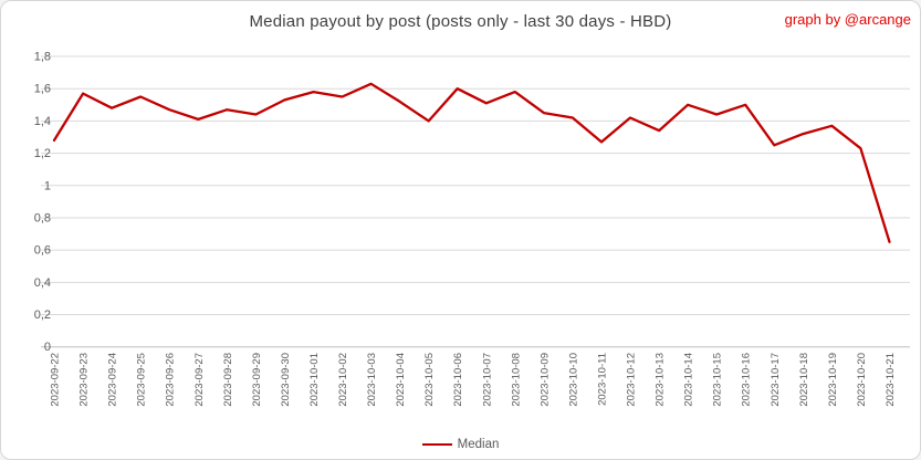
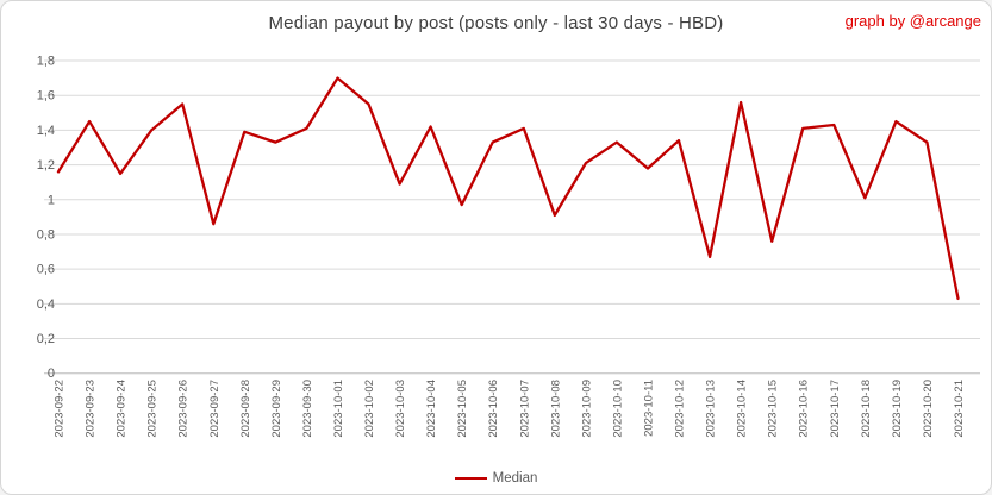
2023-09-22: 1,28 -> 1,16
2023-09-23: 1,57 -> 1,45
2023-09-24: 1,48 -> 1,15
2023-09-25: 1,55 -> 1,40
2023-09-26: 1,47 -> 1,55
2023-09-27: 1,41 -> 0,86
2023-09-28: 1,47 -> 1,39
2023-09-29: 1,44 -> 1,33
2023-09-30: 1,53 -> 1,41
2023-10-01: 1,58 -> 1,70
2023-10-03: 1,63 -> 1,09
2023-10-04: 1,52 -> 1,42
2023-10-05: 1,40 -> 0,97
2023-10-06: 1,60 -> 1,33
2023-10-07: 1,51 -> 1,41
2023-10-08: 1,58 -> 0,91
2023-10-09: 1,45 -> 1,21
2023-10-10: 1,42 -> 1,33
2023-10-11: 1,27 -> 1,18
2023-10-12: 1,42 -> 1,34
2023-10-13: 1,34 -> 0,67
2023-10-14: 1,50 -> 1,56
2023-10-15: 1,44 -> 0,76
2023-10-16: 1,50 -> 1,41
2023-10-17: 1,25 -> 1,43
2023-10-18: 1,32 -> 1,01
2023-10-19: 1,37 -> 1,45
2023-10-20: 1,23 -> 1,33
2023-10-21: 0,65 -> 0,43
